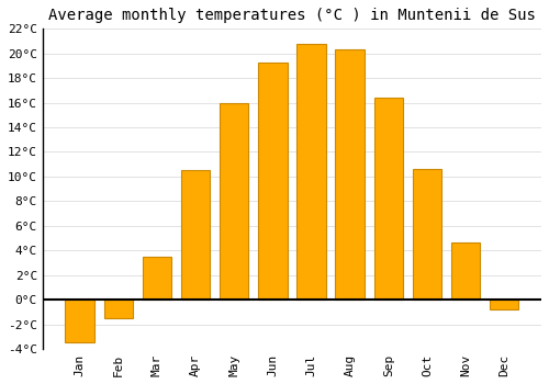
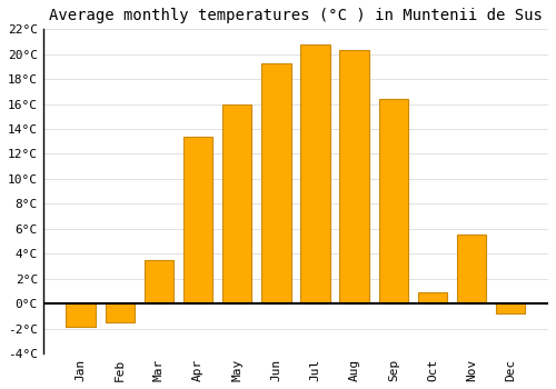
Jan: -3.5°C -> -1.9°C
Apr: 10.5°C -> 13.4°C
Oct: 10.6°C -> 0.9°C
Nov: 4.6°C -> 5.5°C
